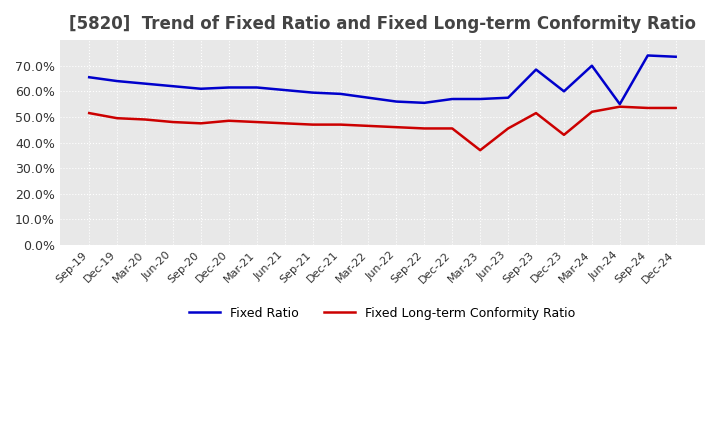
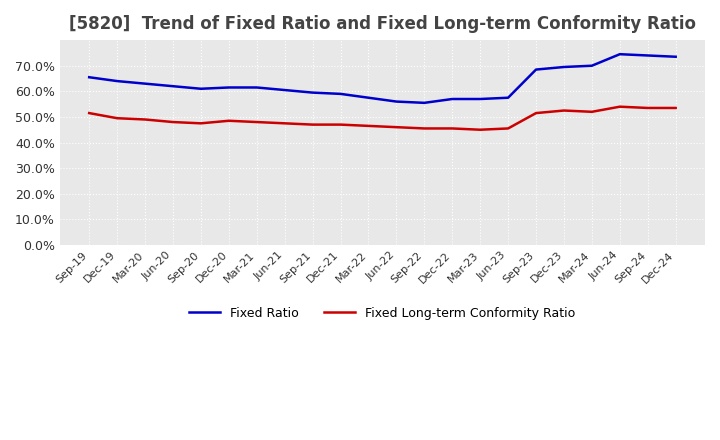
Fixed Long-term Conformity Ratio/Mar-23: 37.0% -> 45.0%
Fixed Ratio/Dec-23: 60.0% -> 69.5%
Fixed Long-term Conformity Ratio/Dec-23: 43.0% -> 52.5%
Fixed Ratio/Jun-24: 55.0% -> 74.5%
